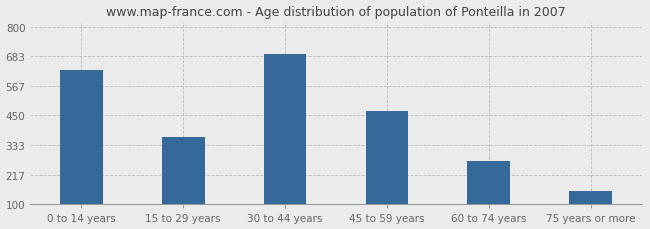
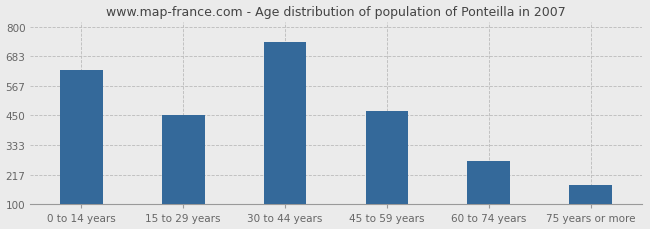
15 to 29 years: 365 -> 450
30 to 44 years: 693 -> 740
75 years or more: 152 -> 175
